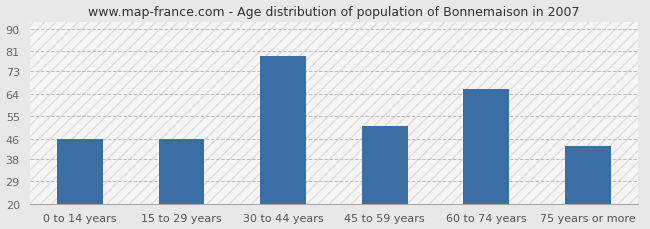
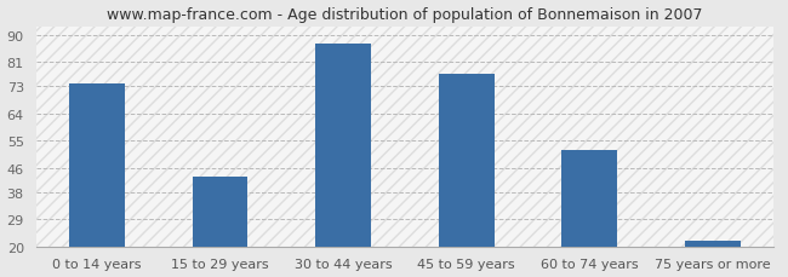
0 to 14 years: 46 -> 74
15 to 29 years: 46 -> 43
30 to 44 years: 79 -> 87
45 to 59 years: 51 -> 77
60 to 74 years: 66 -> 52
75 years or more: 43 -> 22
